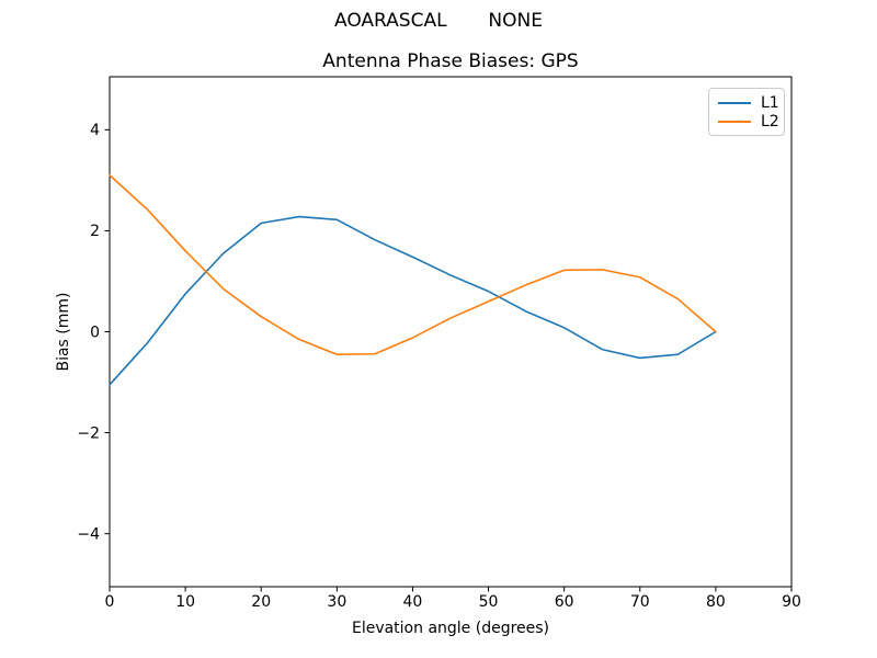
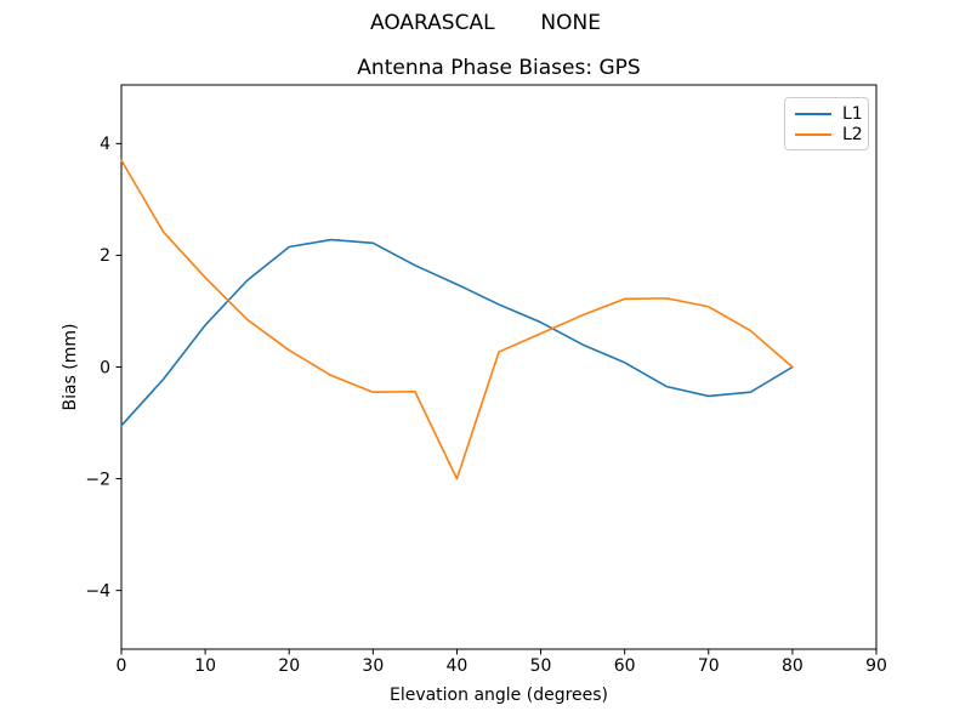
L2/0: 3.1 -> 3.7
L2/40: -0.1 -> -2.0
